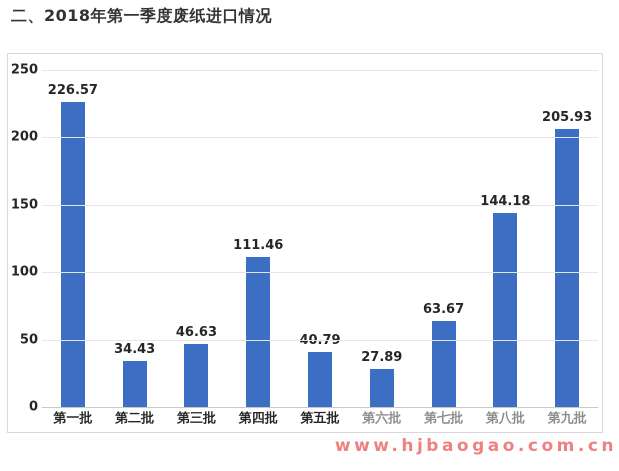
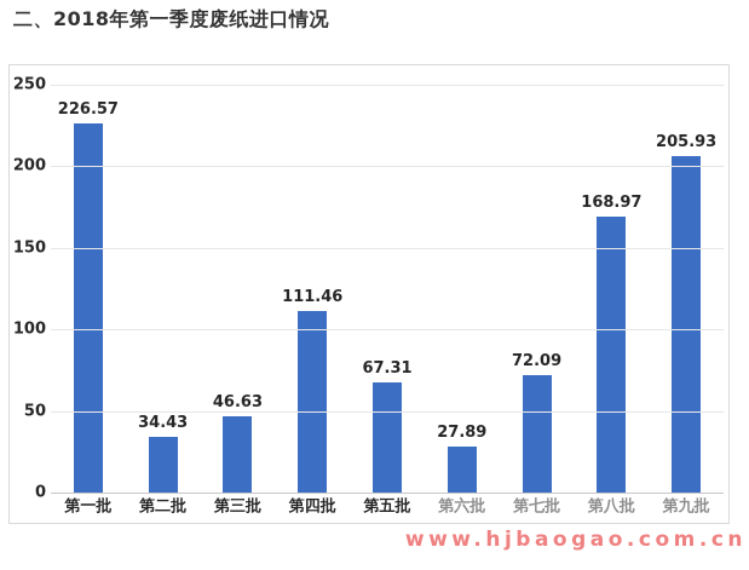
第五批: 40.79 -> 67.31
第七批: 63.67 -> 72.09
第八批: 144.18 -> 168.97
